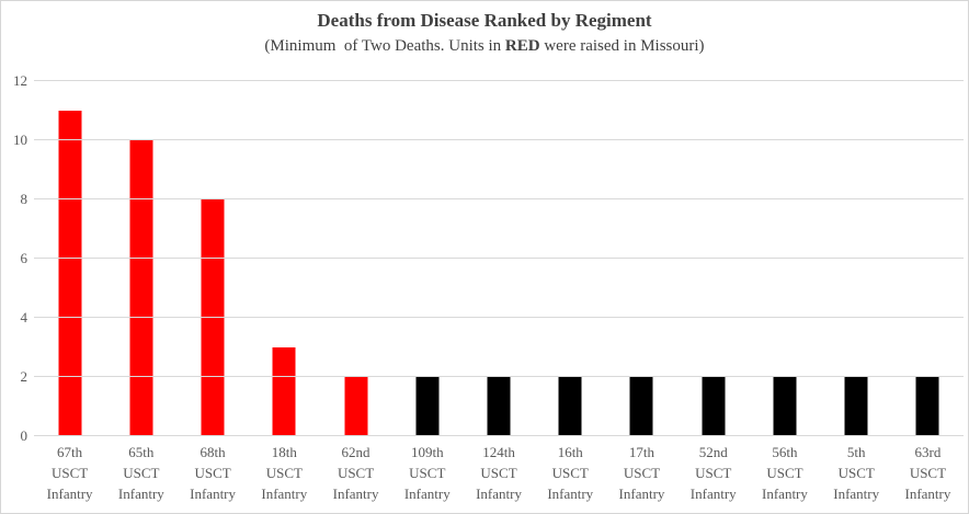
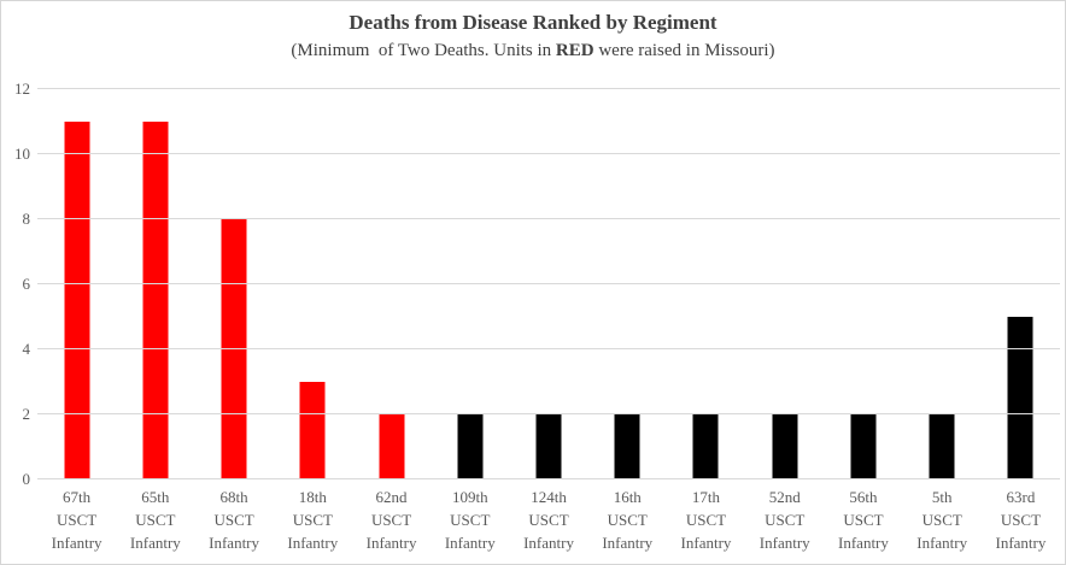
65th USCT Infantry: 10 -> 11
63rd USCT Infantry: 2 -> 5
